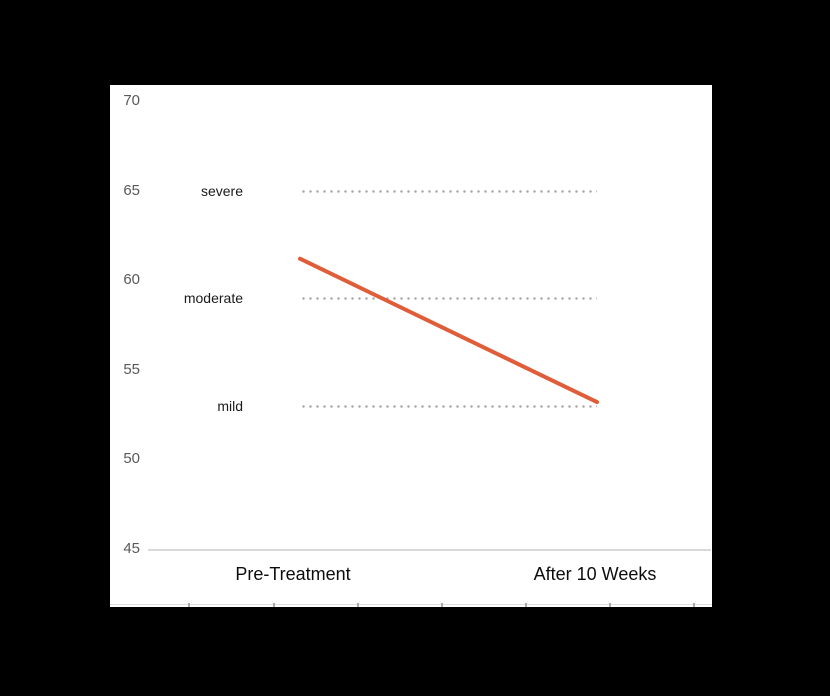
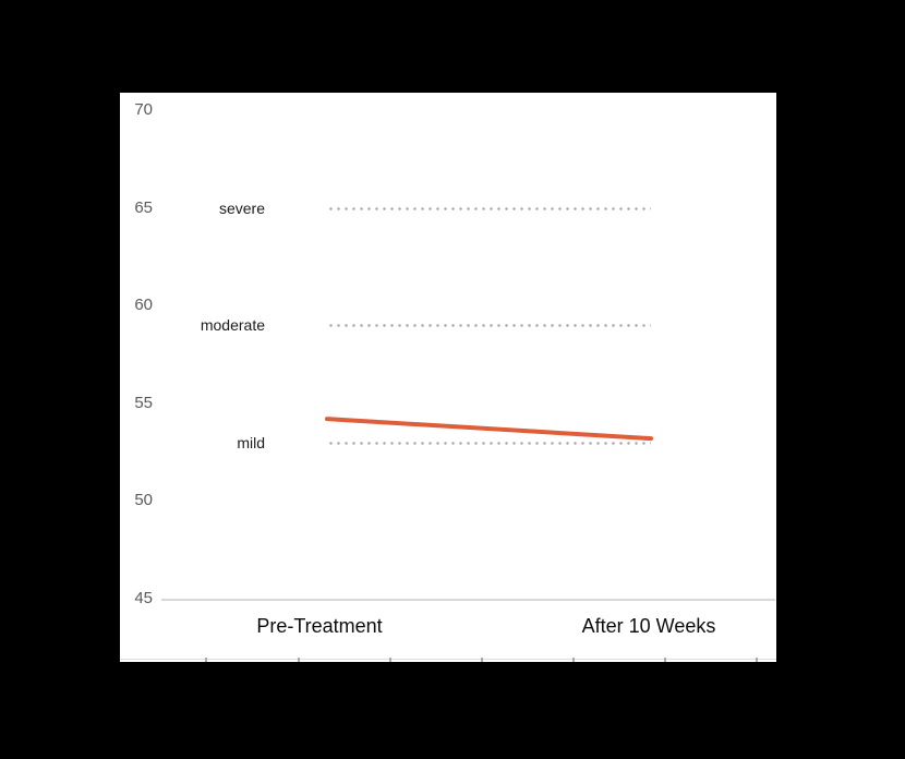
Pre-Treatment: 61.2 -> 54.2
